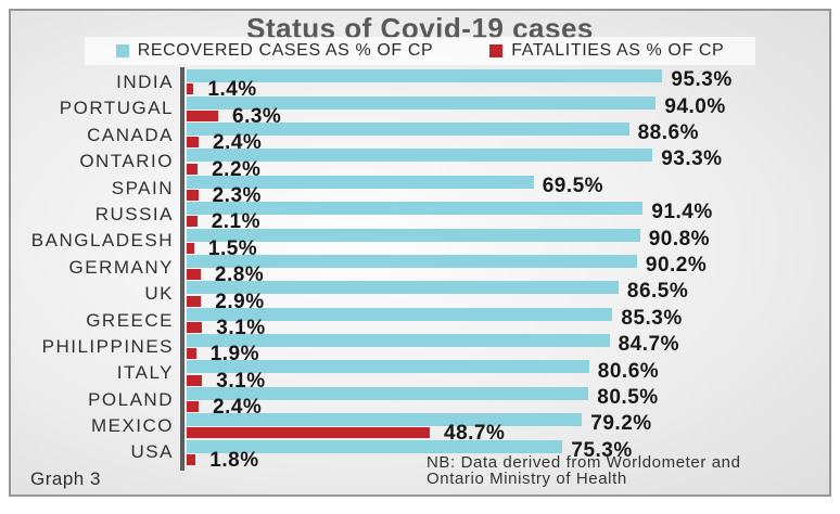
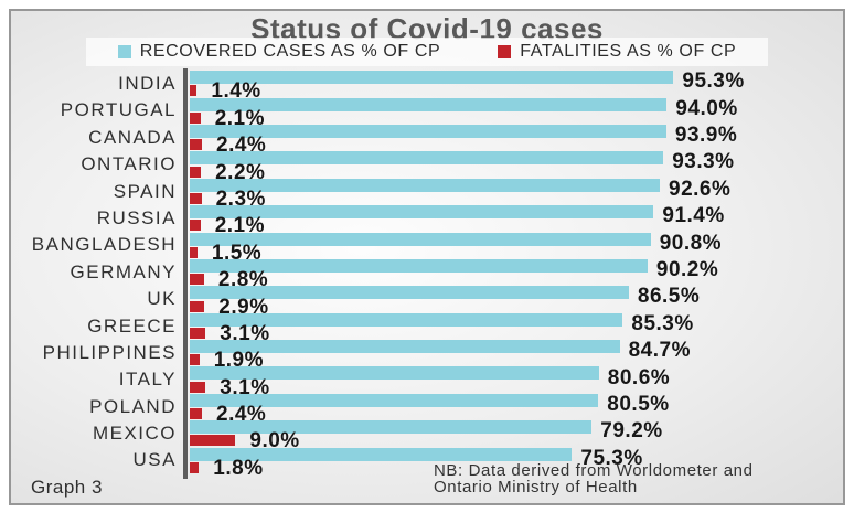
FATALITIES AS % OF CP/PORTUGAL: 6.3% -> 2.1%
RECOVERED CASES AS % OF CP/CANADA: 88.6% -> 93.9%
RECOVERED CASES AS % OF CP/SPAIN: 69.5% -> 92.6%
FATALITIES AS % OF CP/MEXICO: 48.7% -> 9.0%
